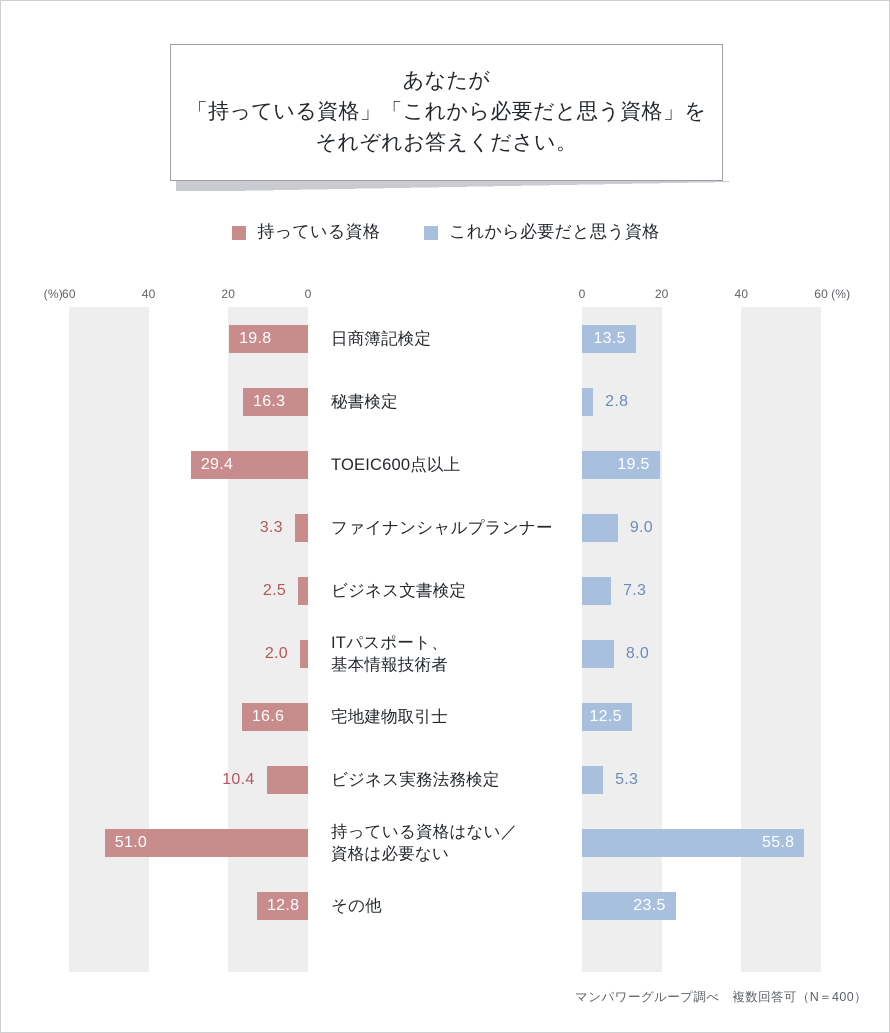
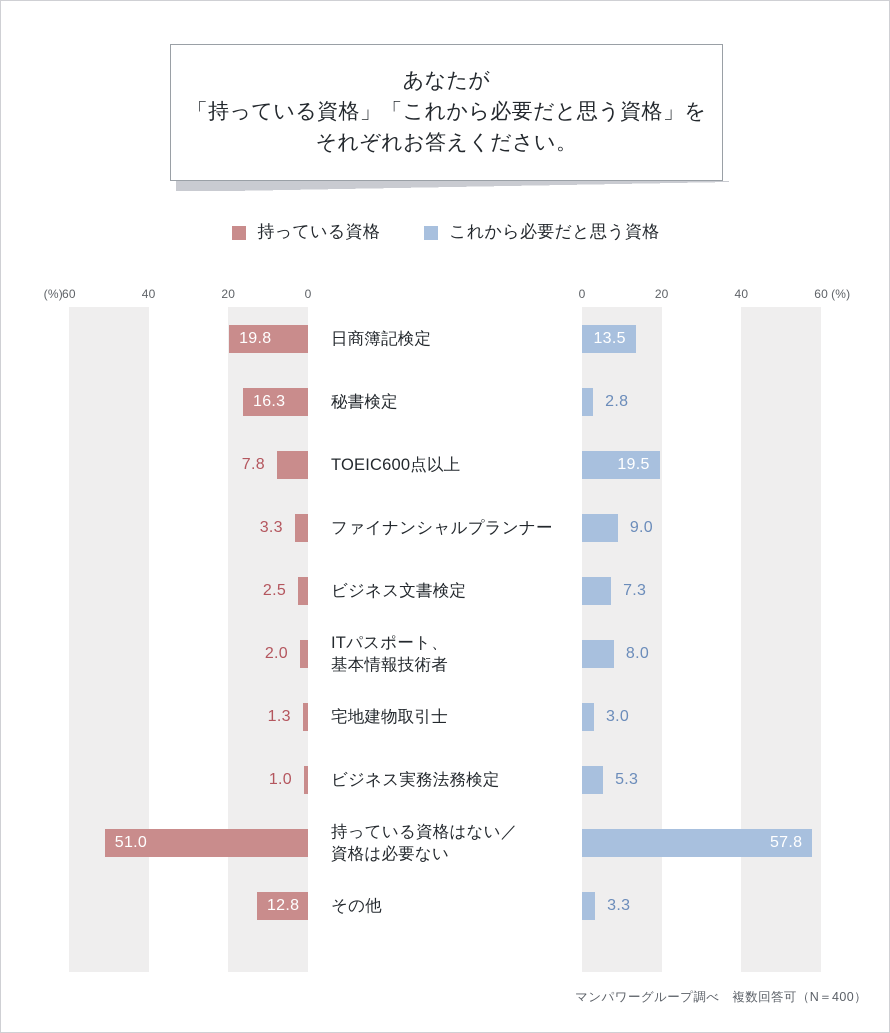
持っている資格/TOEIC600点以上: 29.4 -> 7.8
持っている資格/宅地建物取引士: 16.6 -> 1.3
これから必要だと思う資格/宅地建物取引士: 12.5 -> 3.0
持っている資格/ビジネス実務法務検定: 10.4 -> 1.0
これから必要だと思う資格/持っている資格はない／ 資格は必要ない: 55.8 -> 57.8
これから必要だと思う資格/その他: 23.5 -> 3.3
